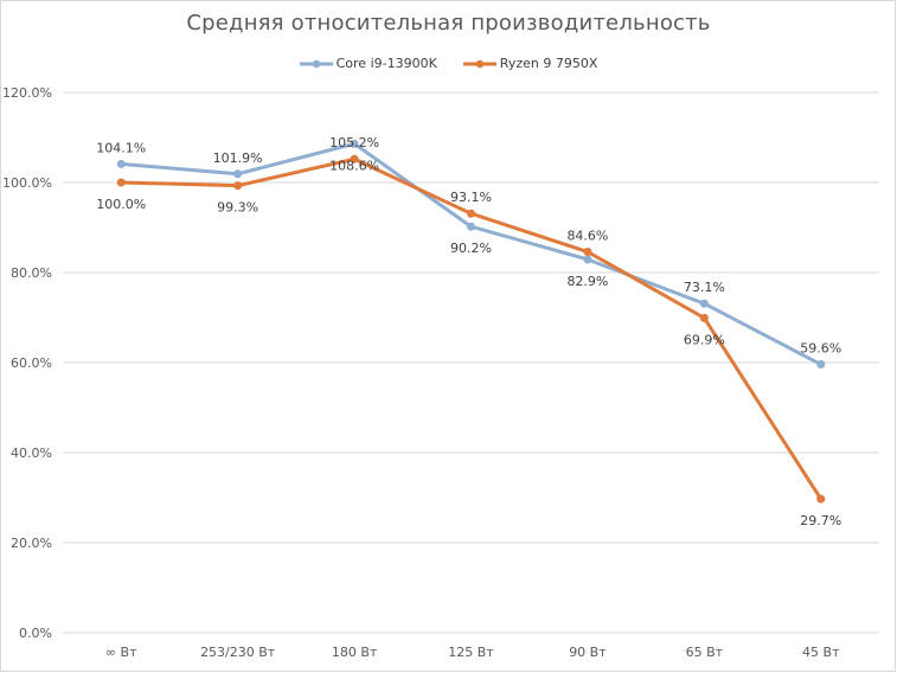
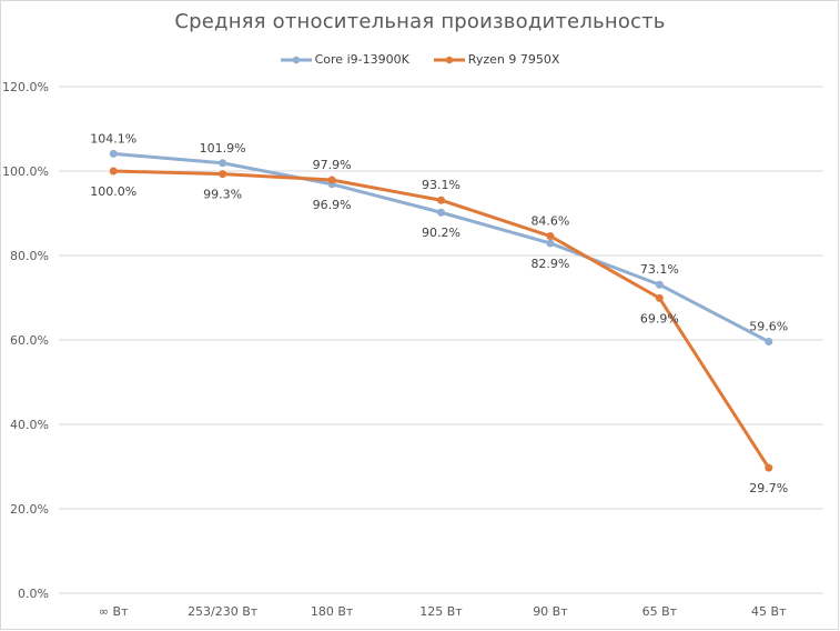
Core i9-13900K/180 Вт: 108.6% -> 96.9%
Ryzen 9 7950X/180 Вт: 105.2% -> 97.9%
